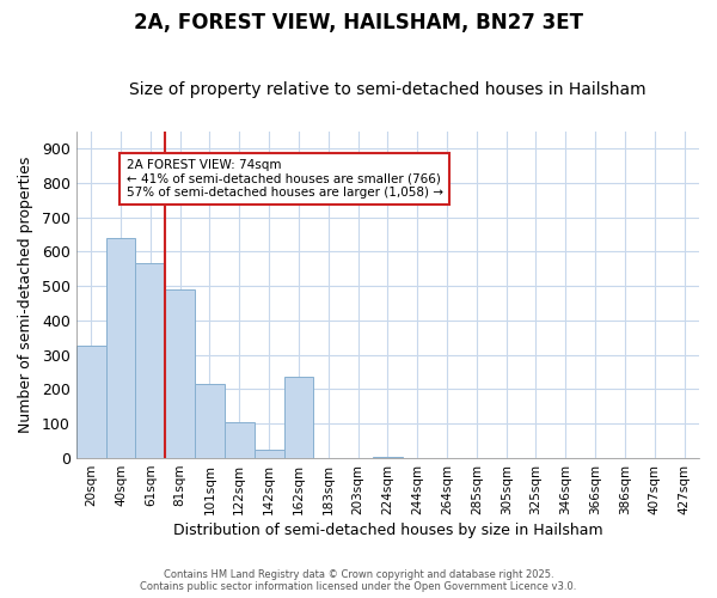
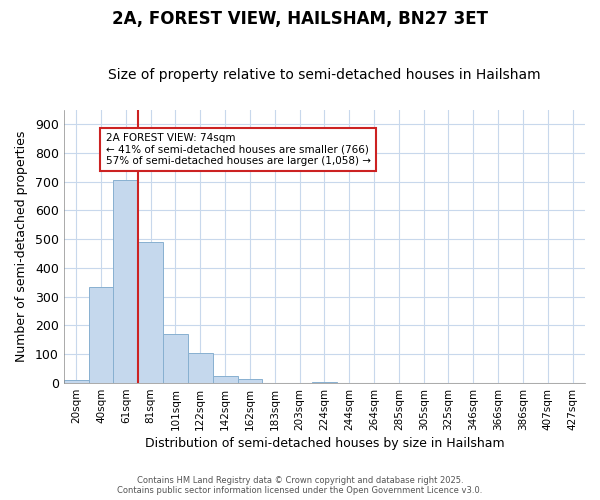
20sqm: 325 -> 10
40sqm: 640 -> 335
61sqm: 565 -> 705
101sqm: 215 -> 170
162sqm: 235 -> 15
